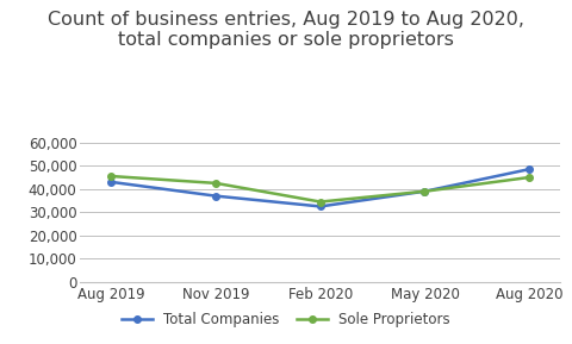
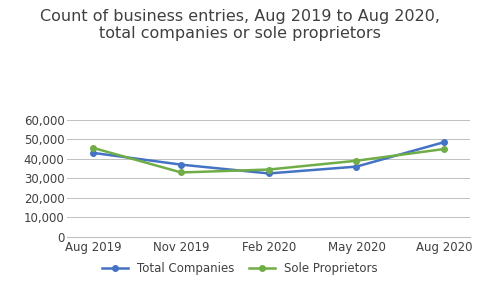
Sole Proprietors/Nov 2019: 42,000 -> 33,000
Total Companies/May 2020: 39,000 -> 36,000
